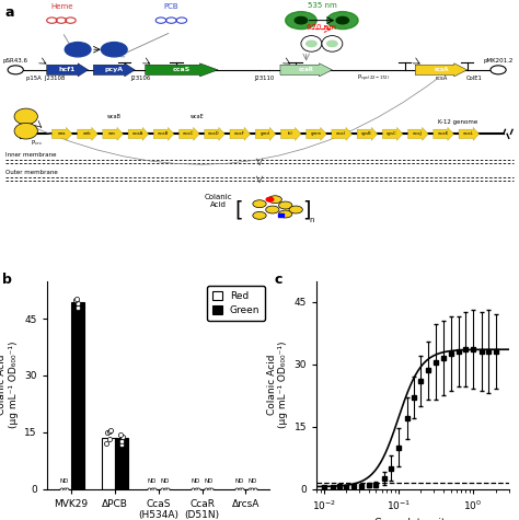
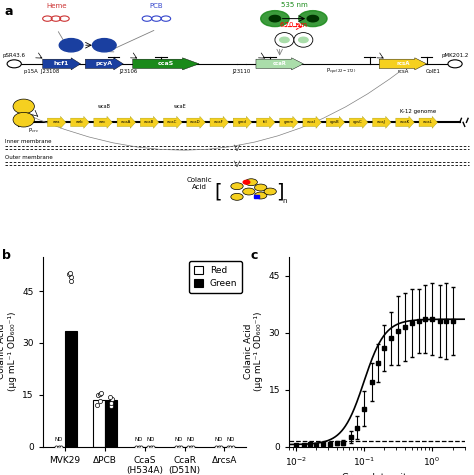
Green/MVK29: 49.5 -> 33.5
